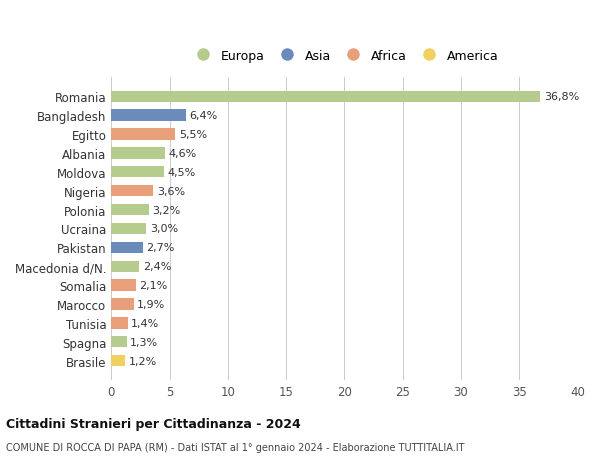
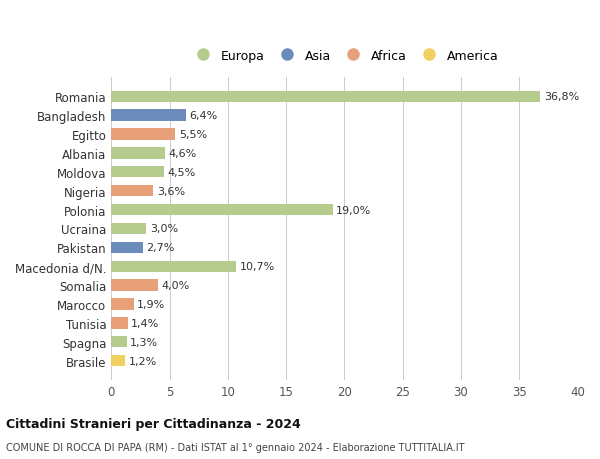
Polonia: 3,2% -> 19,0%
Macedonia d/N.: 2,4% -> 10,7%
Somalia: 2,1% -> 4,0%
